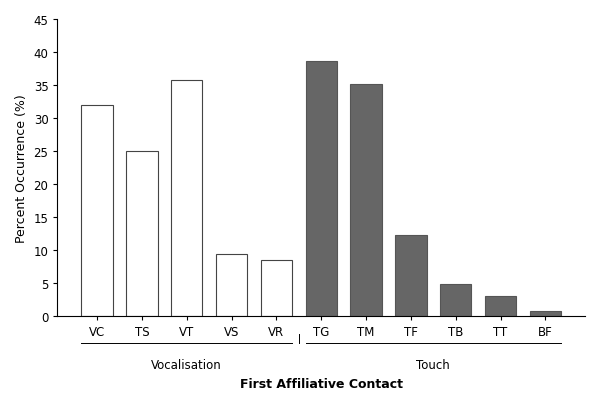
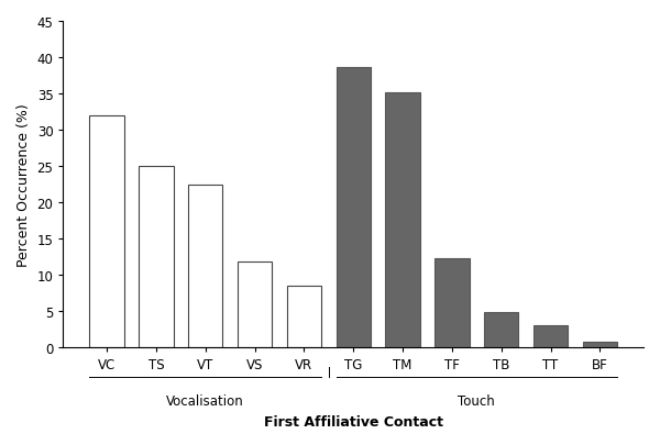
VT: 35.8 -> 22.5
VS: 9.4 -> 11.8
